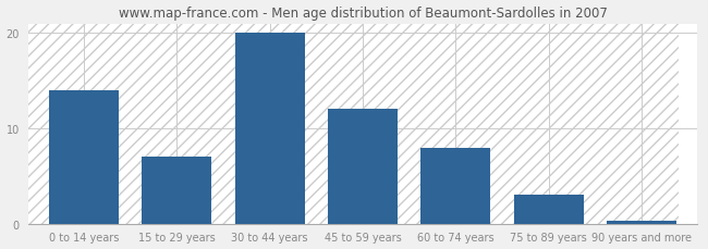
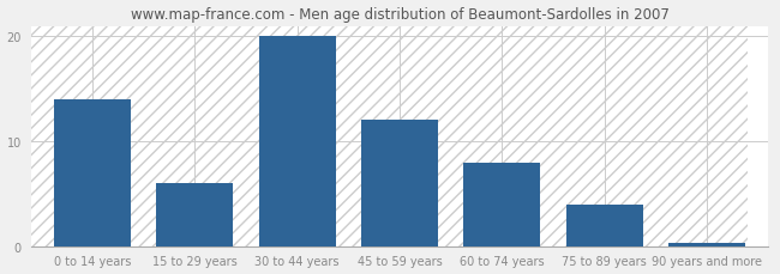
15 to 29 years: 7.0 -> 6.0
75 to 89 years: 3.0 -> 4.0
